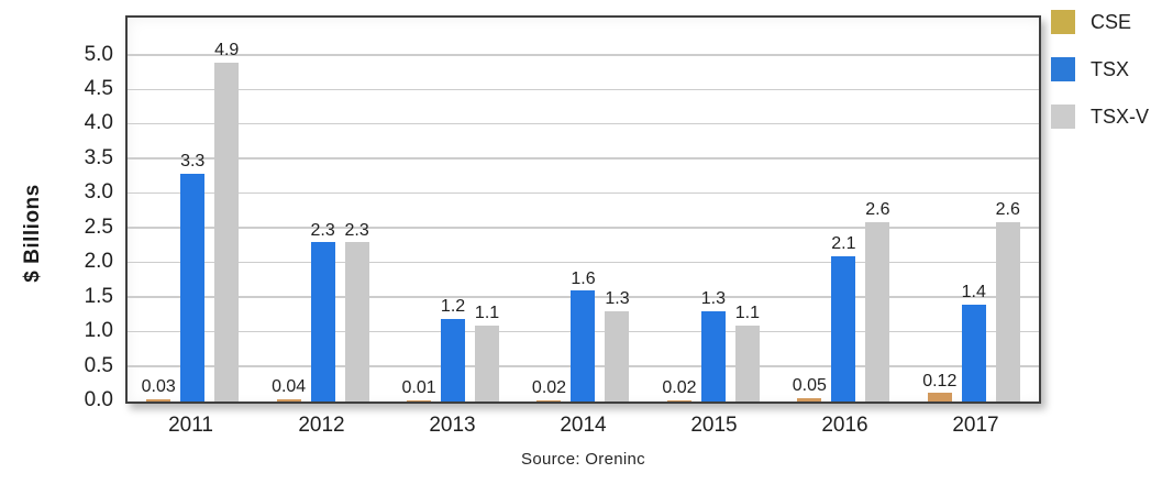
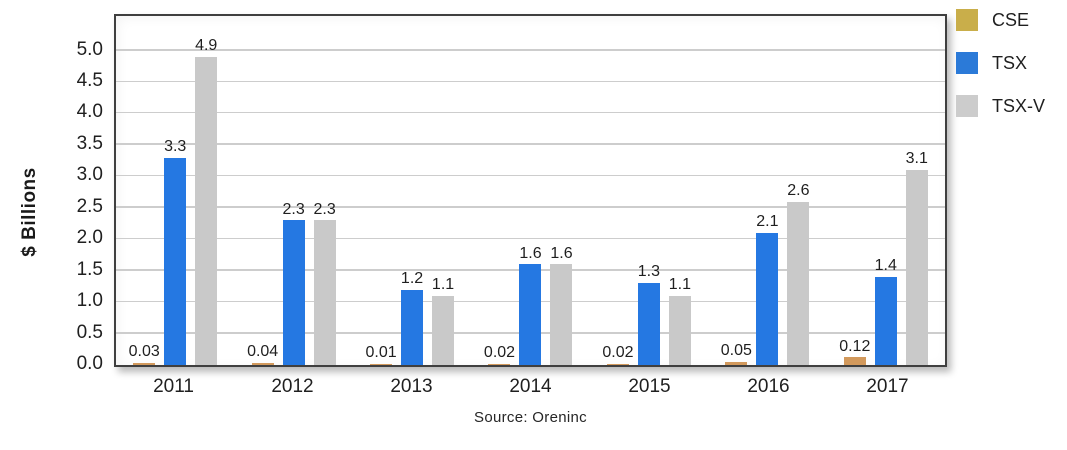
TSX-V/2014: 1.3 -> 1.6
TSX-V/2017: 2.6 -> 3.1
